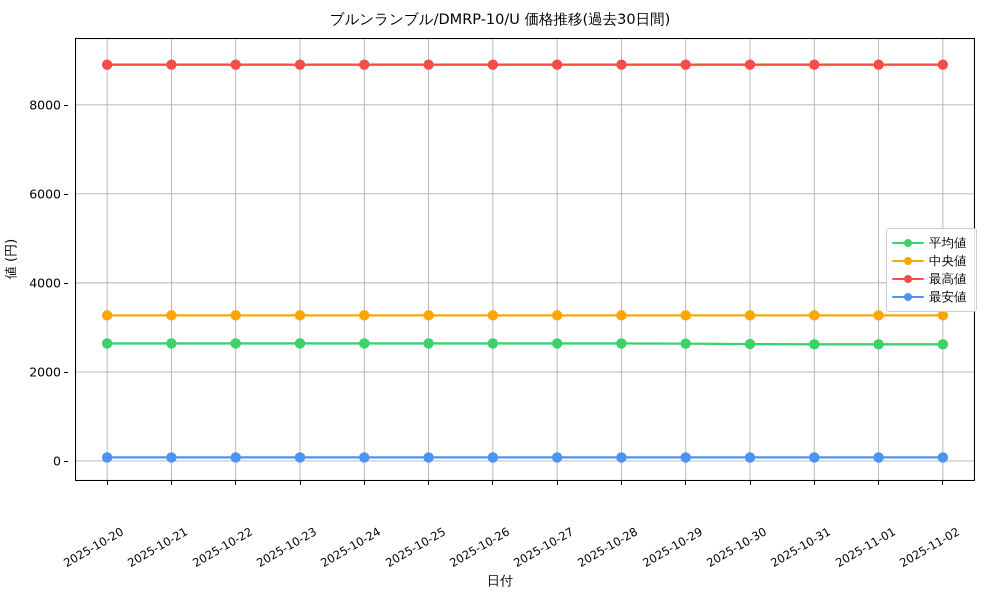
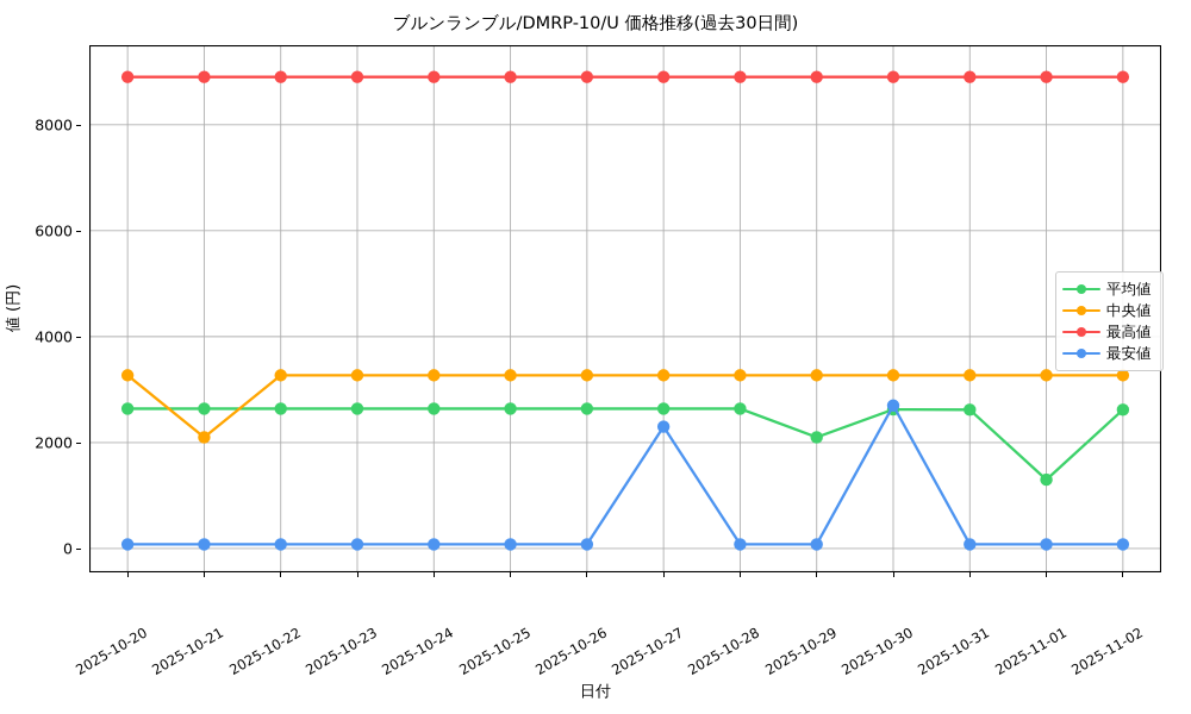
中央値/2025-10-21: 3300 -> 2100
最安値/2025-10-27: 100 -> 2300
平均値/2025-10-29: 2600 -> 2100
最安値/2025-10-30: 100 -> 2700
平均値/2025-11-01: 2600 -> 1300
